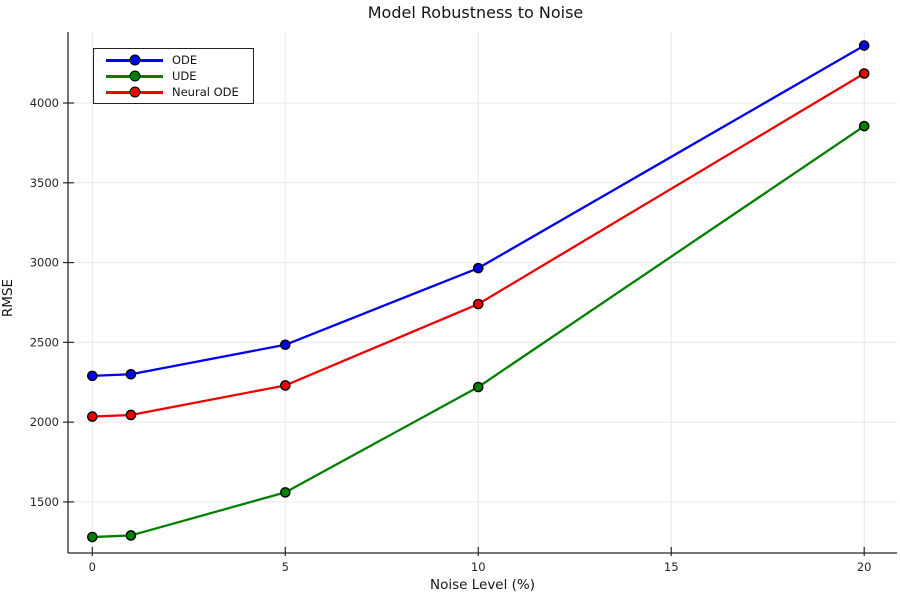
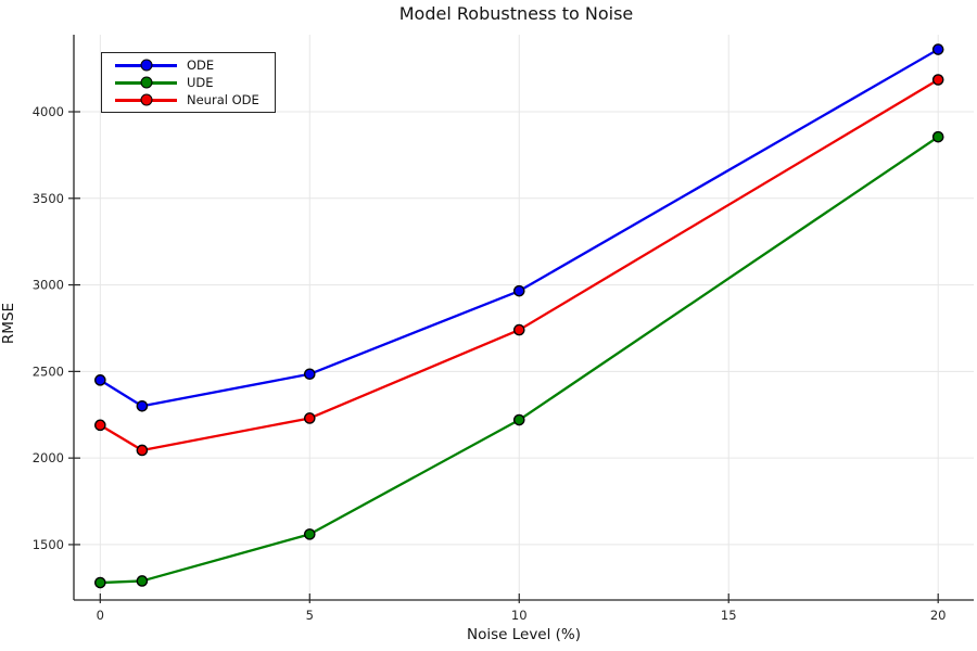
ODE/0: 2290 -> 2450
Neural ODE/0: 2040 -> 2190
